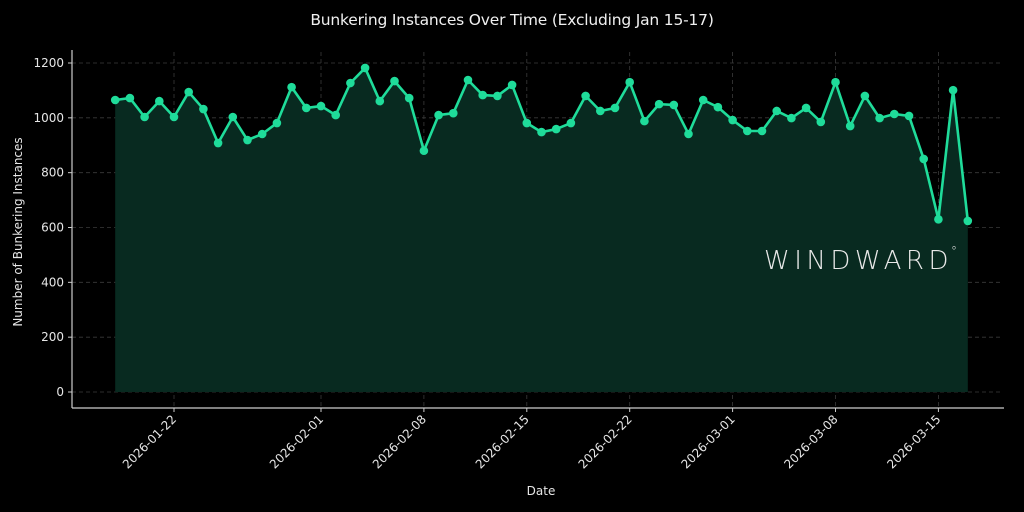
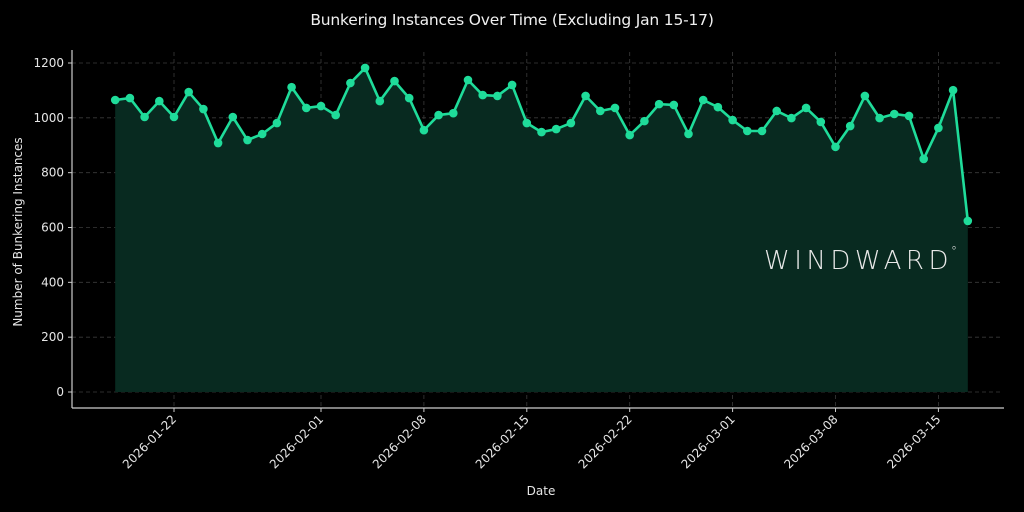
2026-02-08: 880 -> 960
2026-02-22: 1130 -> 940
2026-03-08: 1130 -> 890
2026-03-15: 630 -> 960
